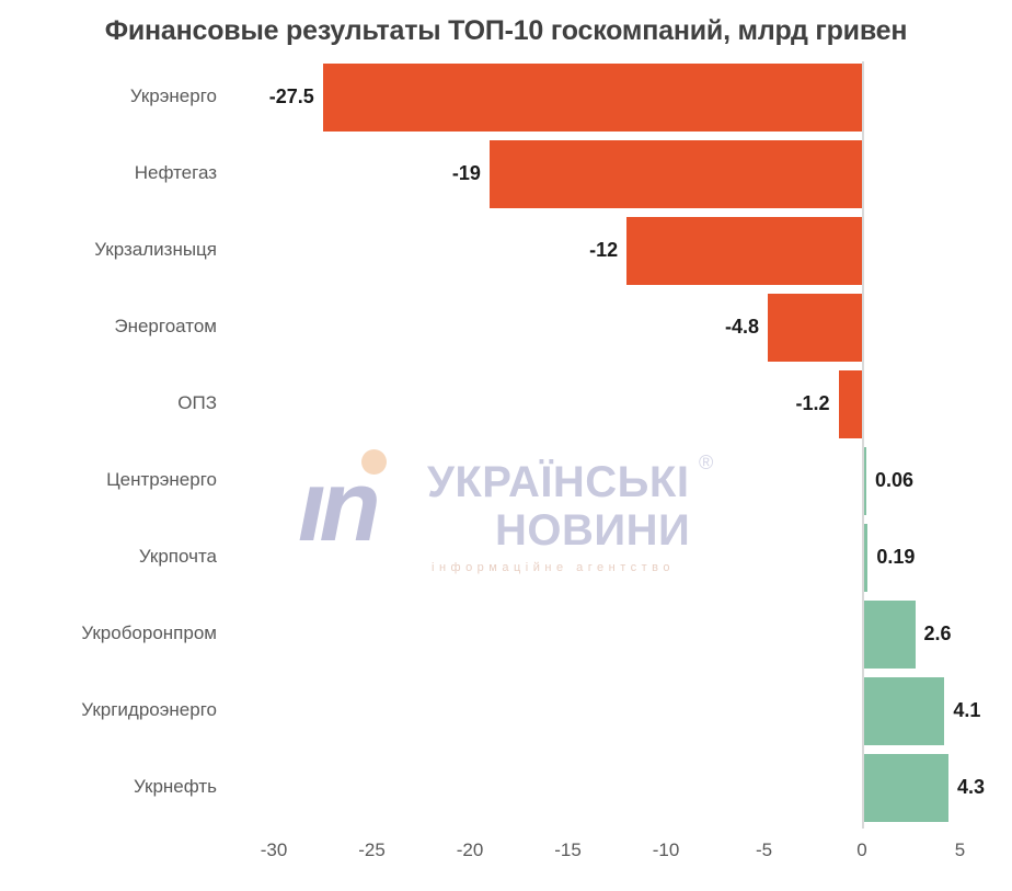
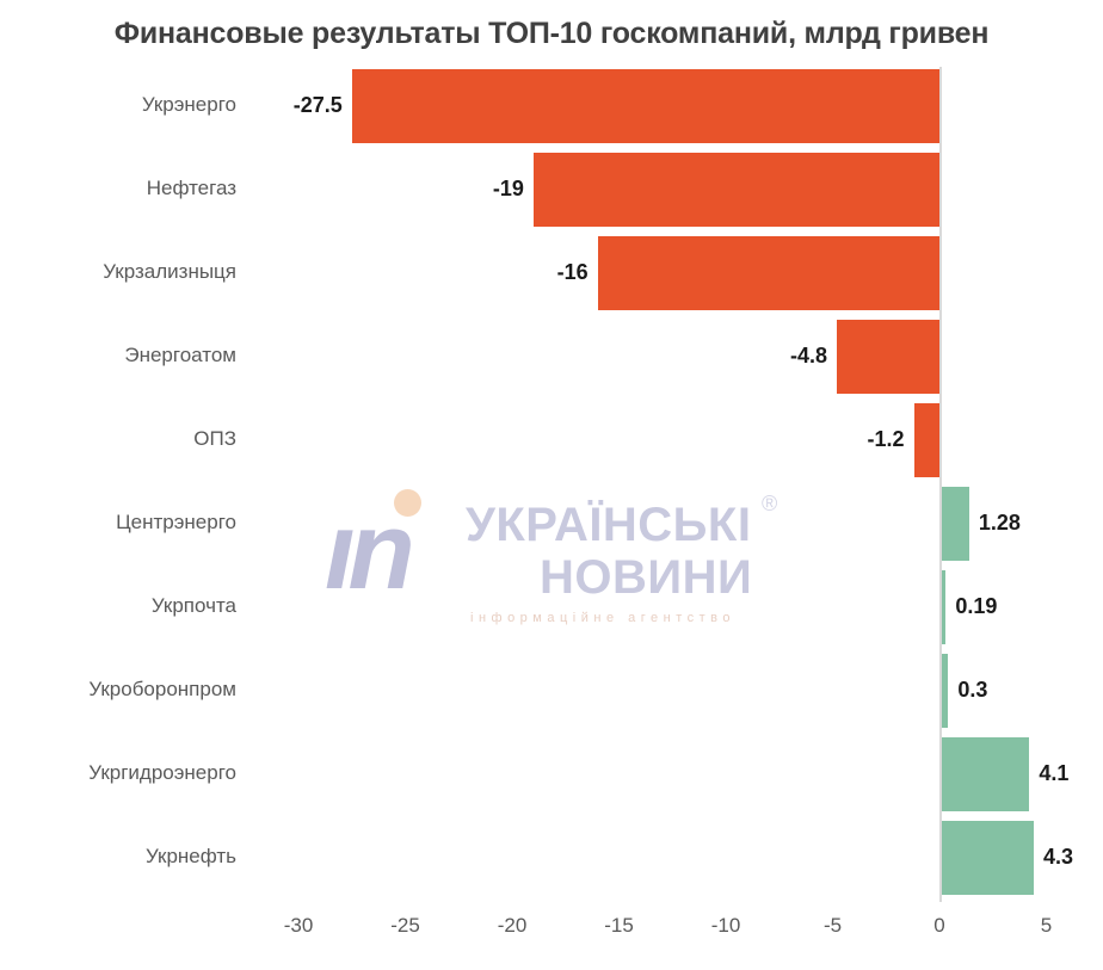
Укрзализныця: -12 -> -16
Центрэнерго: 0.06 -> 1.28
Укроборонпром: 2.6 -> 0.3
